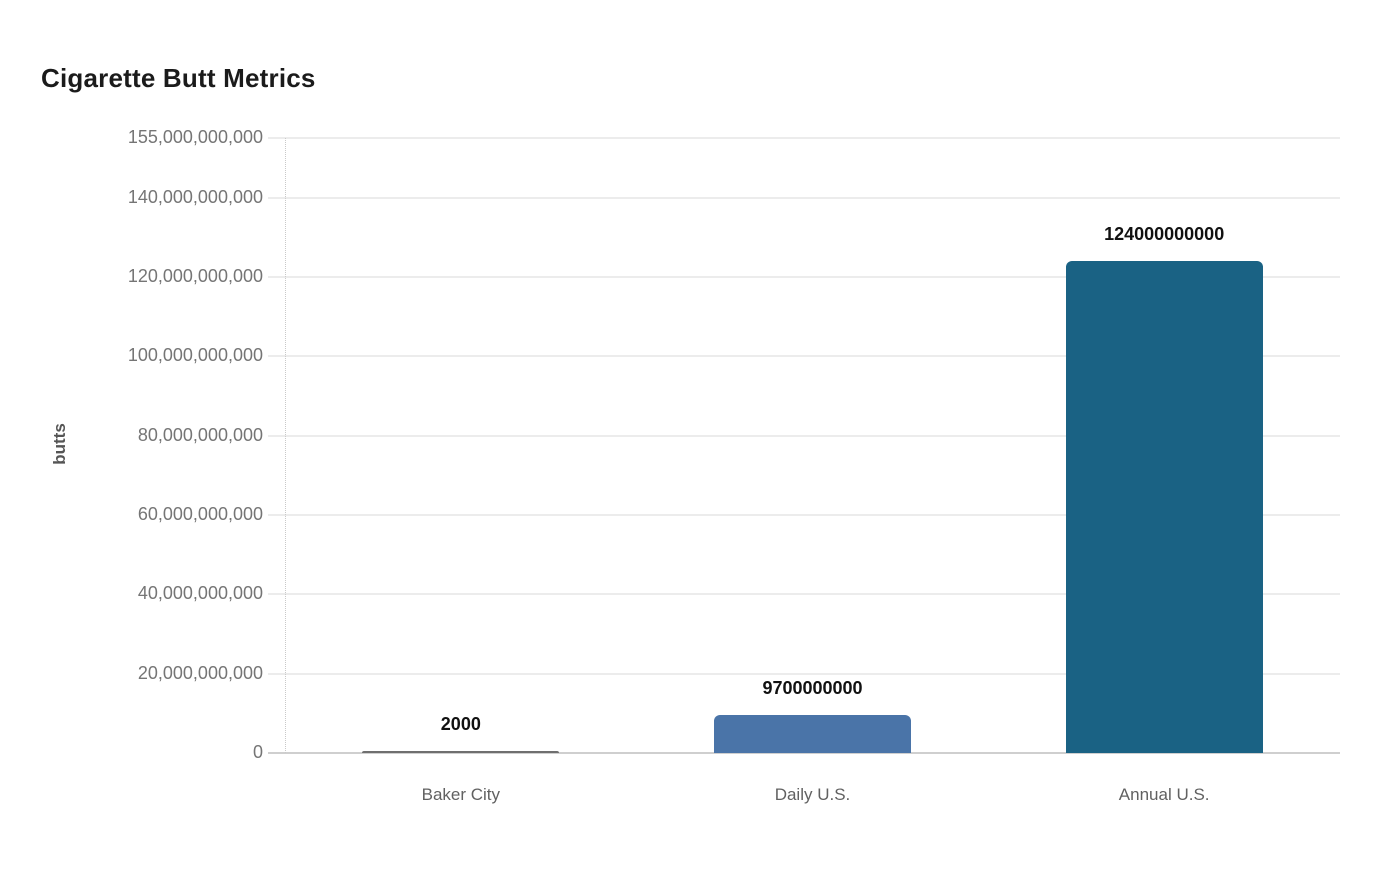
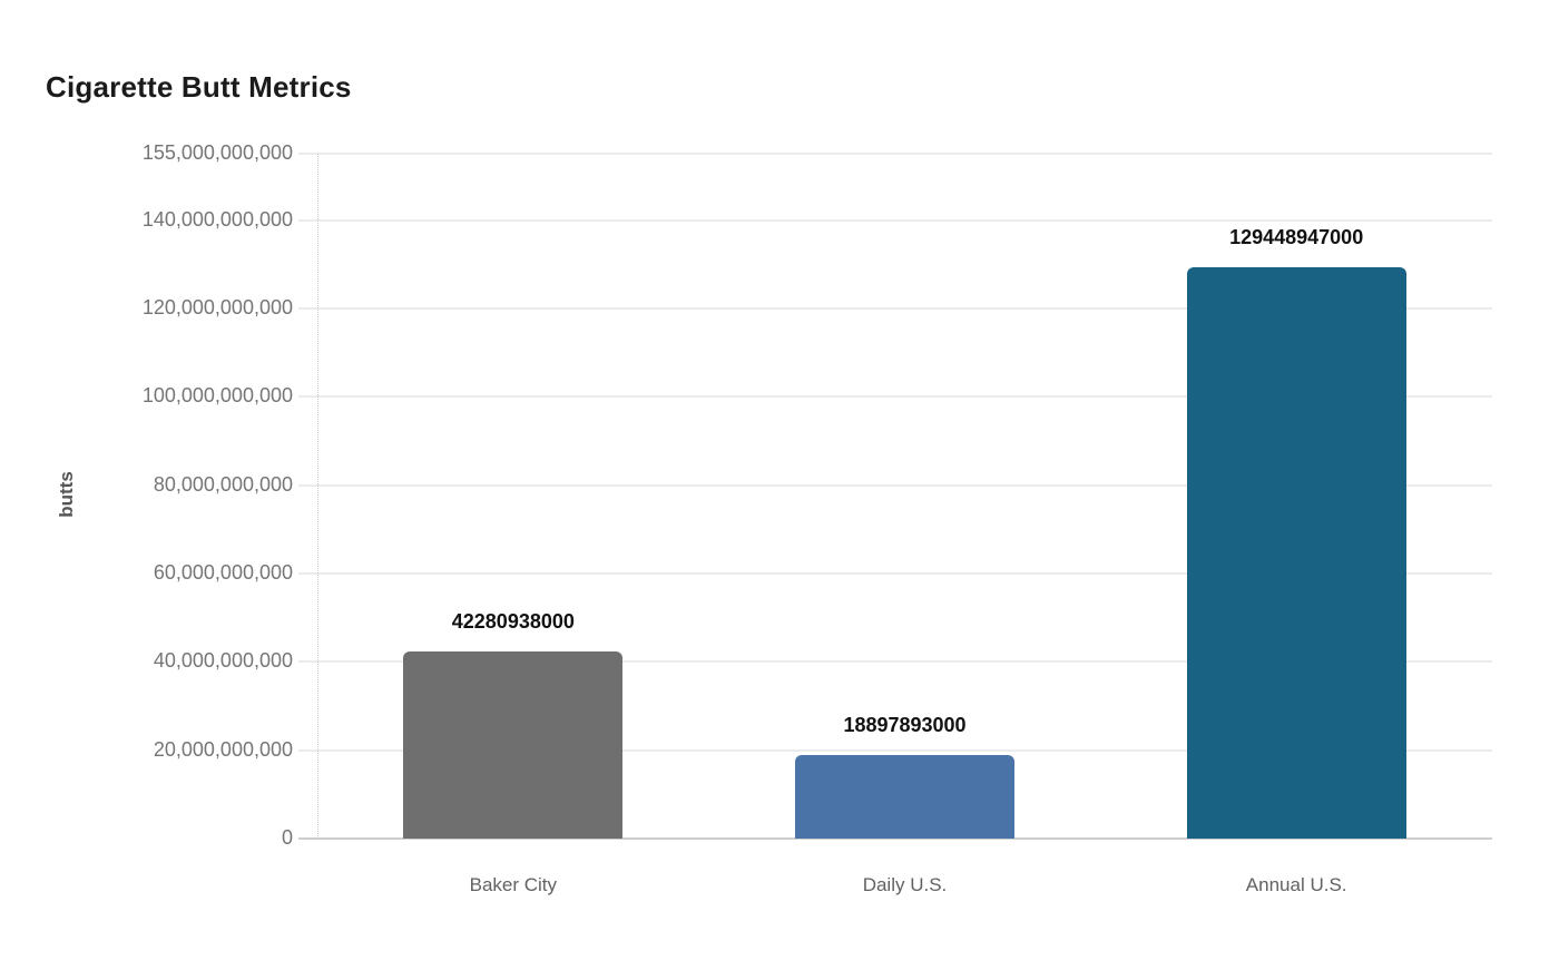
Baker City: 2000 -> 42280938000
Daily U.S.: 9700000000 -> 18897893000
Annual U.S.: 124000000000 -> 129448947000
